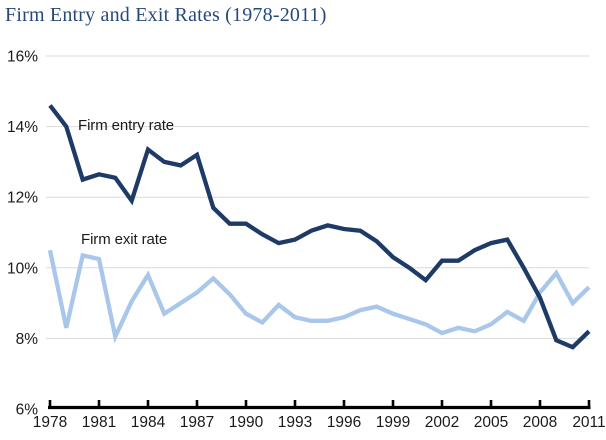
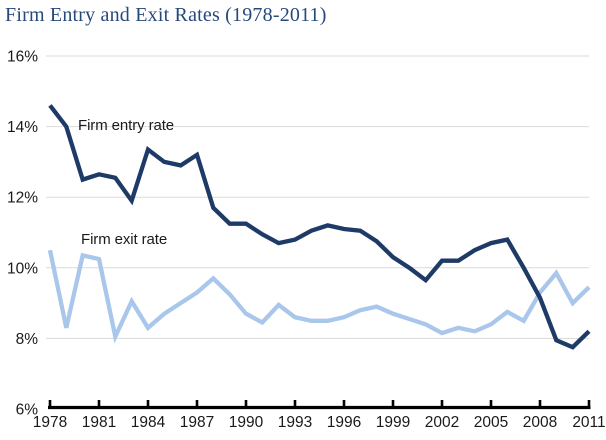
Firm exit rate/1984: 9.8% -> 8.3%
